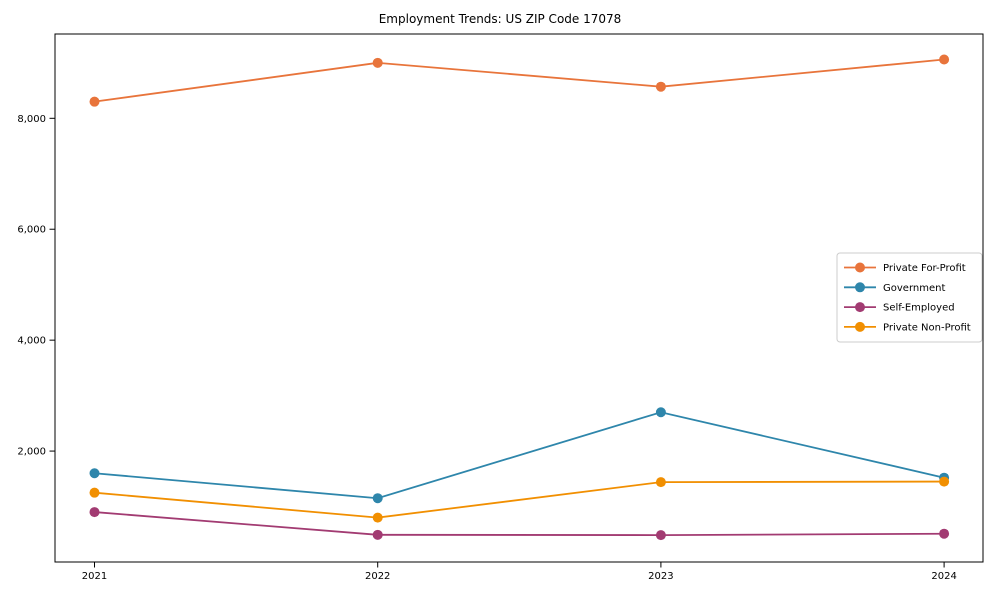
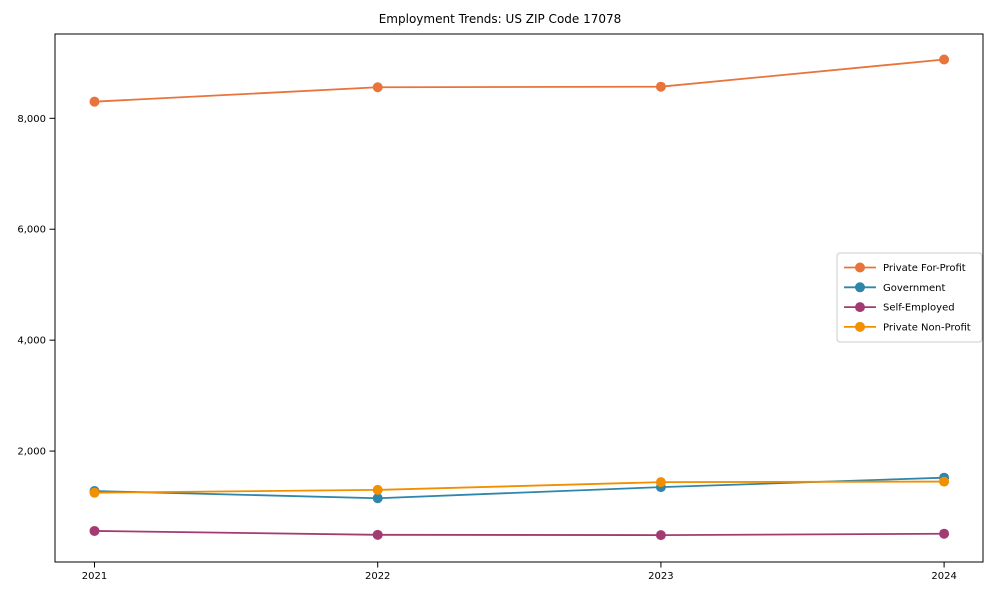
Government/2021: 1600 -> 1300
Self-Employed/2021: 900 -> 600
Private For-Profit/2022: 9000 -> 8600
Private Non-Profit/2022: 800 -> 1300
Government/2023: 2700 -> 1400
